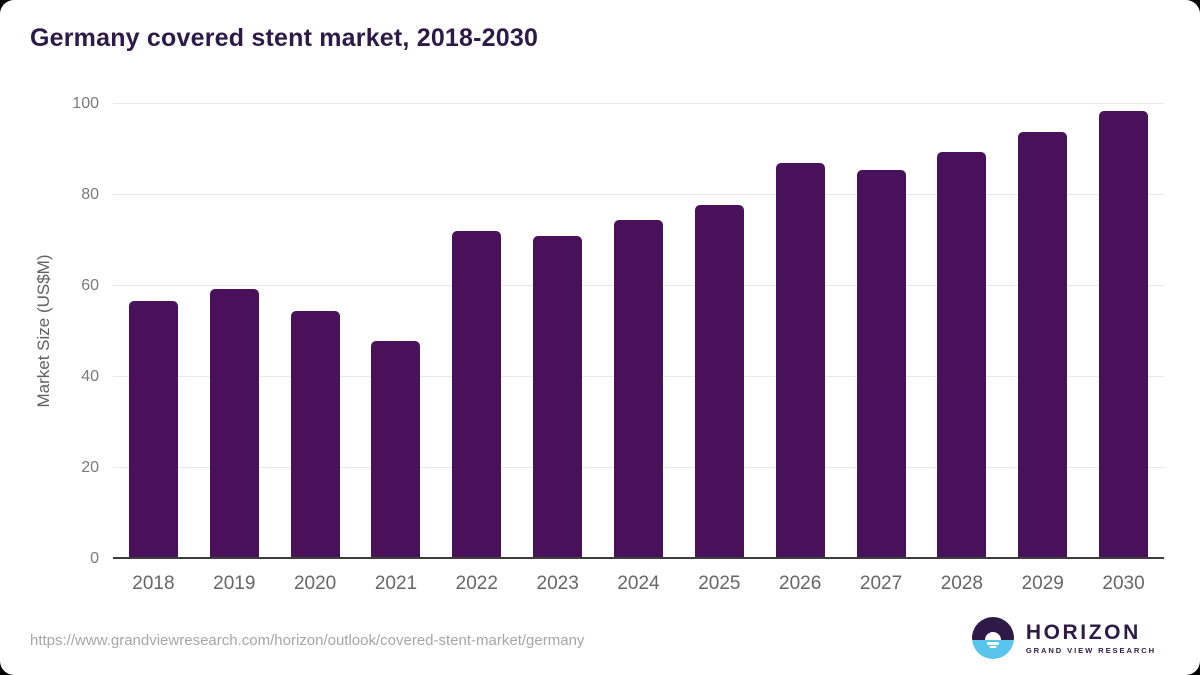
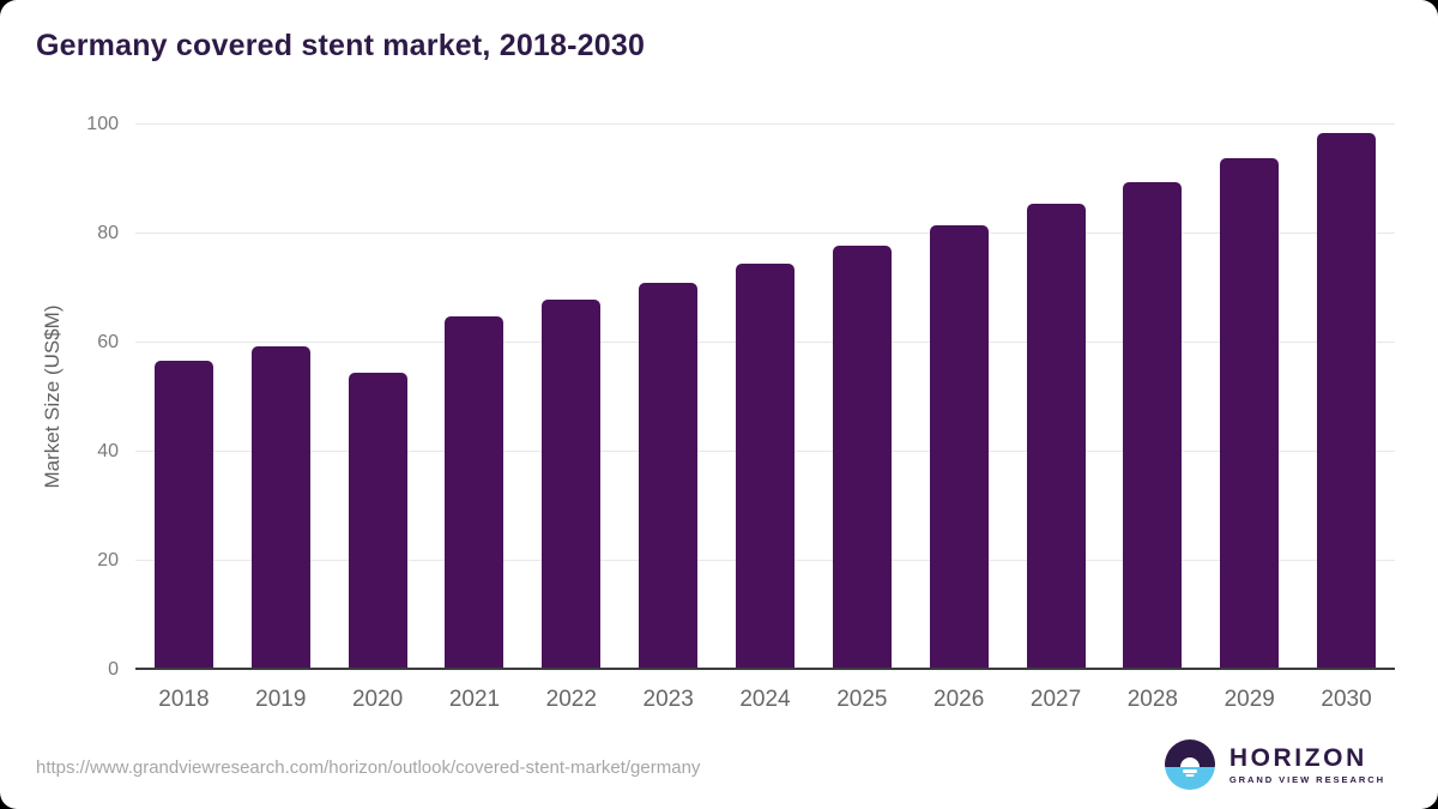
2021: 48 -> 65
2022: 72 -> 68
2026: 87 -> 82
